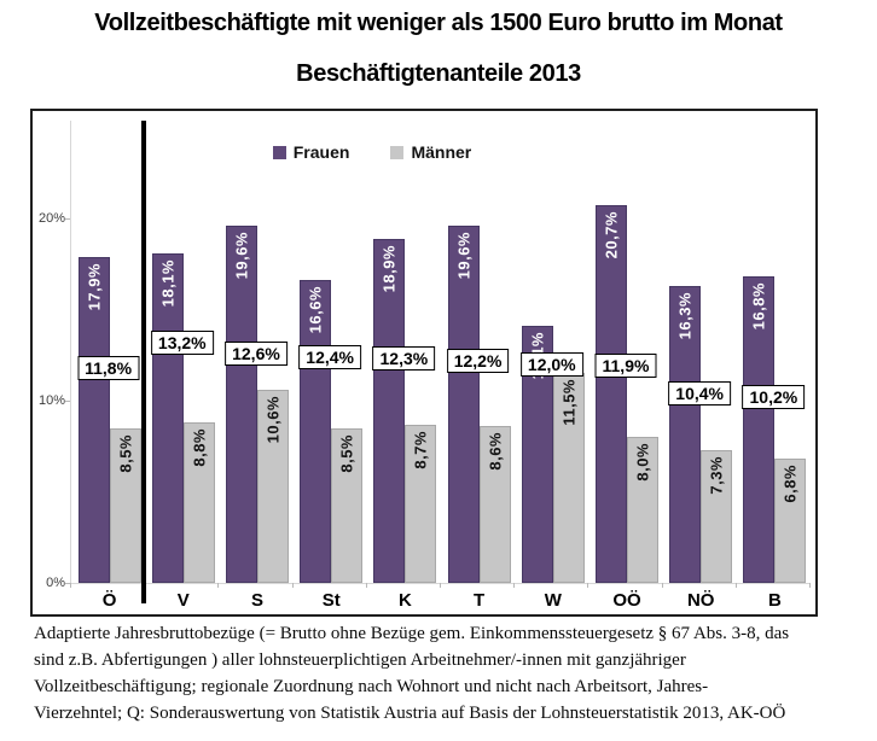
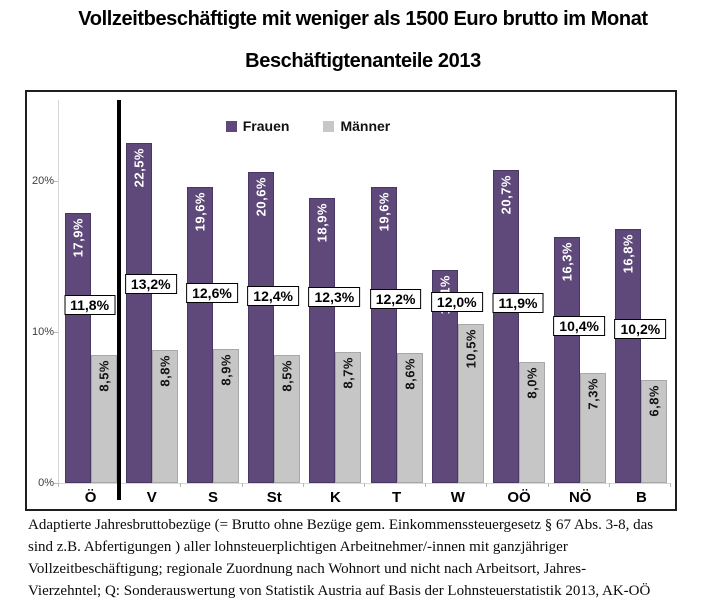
Frauen/V: 18,1% -> 22,5%
Männer/S: 10,6% -> 8,9%
Frauen/St: 16,6% -> 20,6%
Männer/W: 11,5% -> 10,5%
